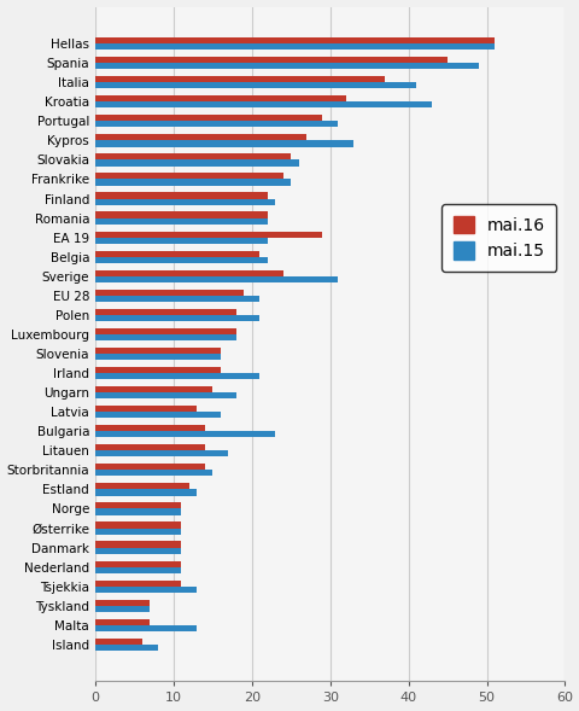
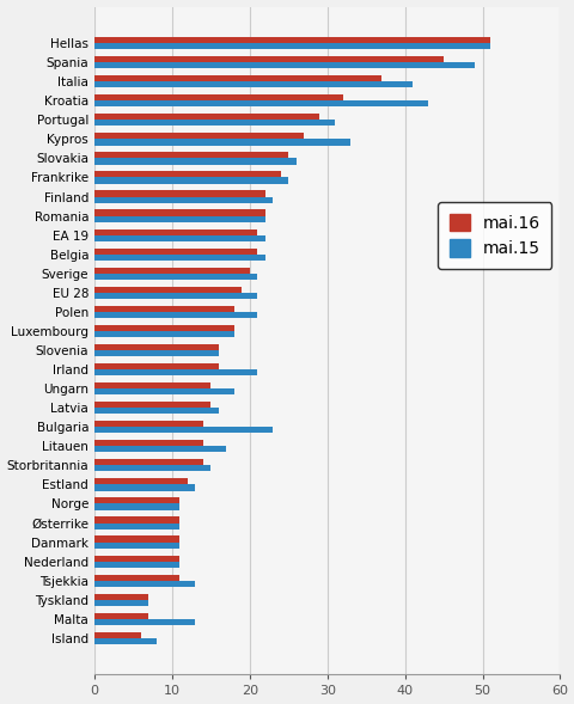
mai.16/EA 19: 29 -> 21
mai.16/Sverige: 24 -> 20
mai.15/Sverige: 31 -> 21
mai.16/Latvia: 13 -> 15
